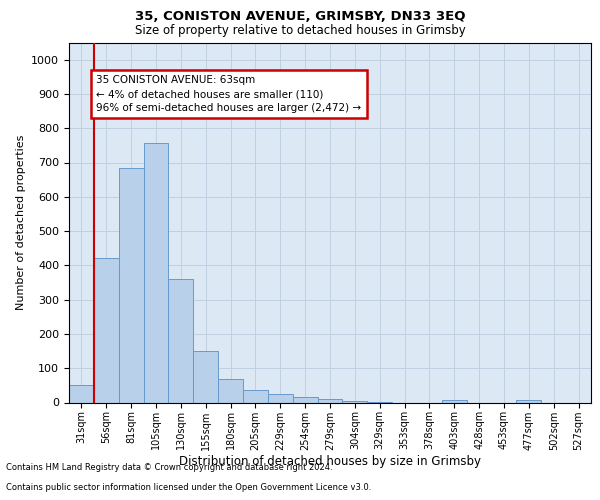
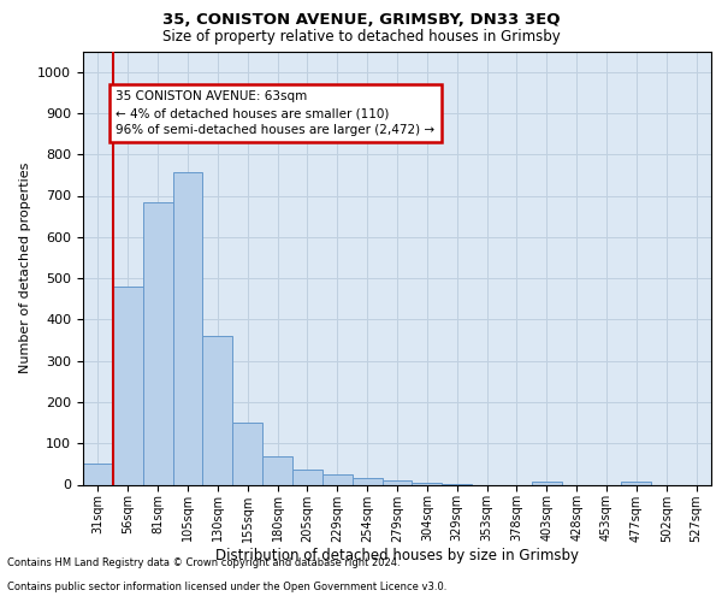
56sqm: 422 -> 480
